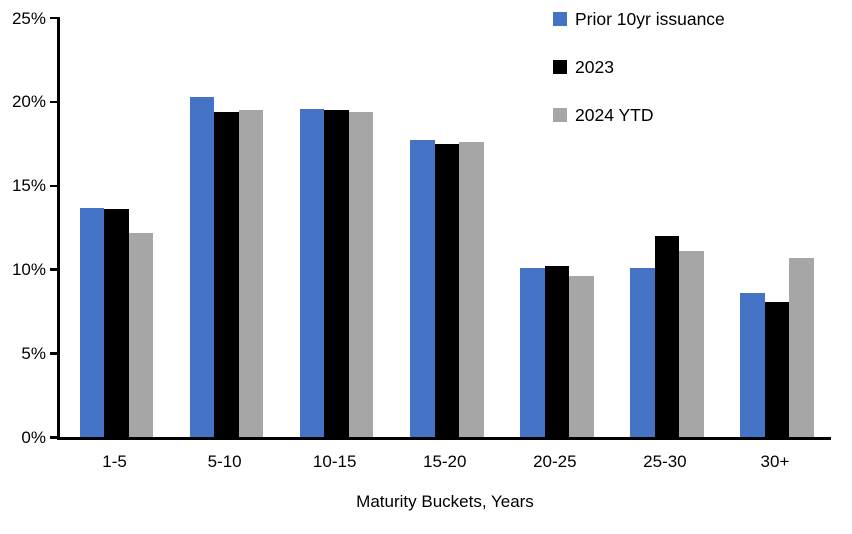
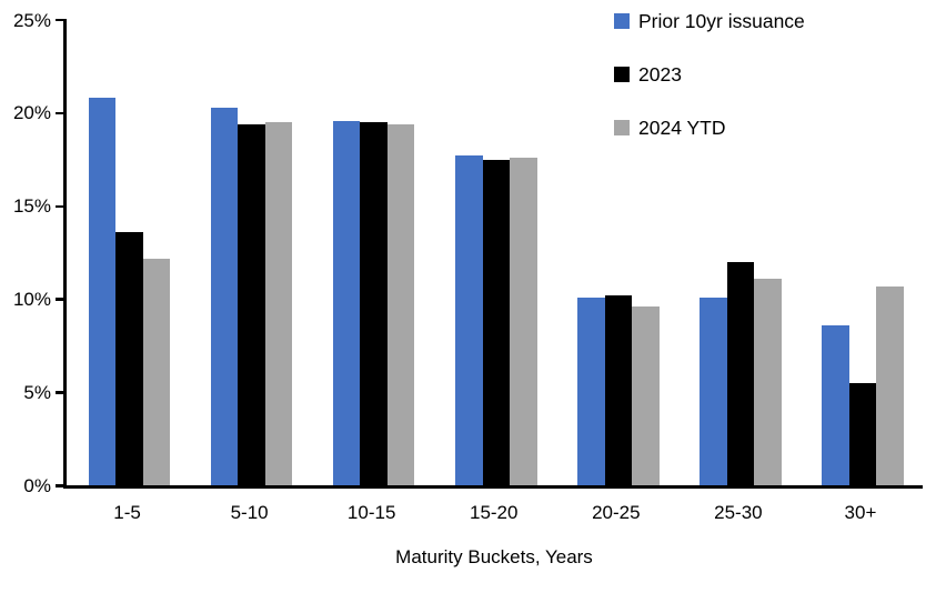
Prior 10yr issuance/1-5: 13.7% -> 20.8%
2023/30+: 8.1% -> 5.5%
